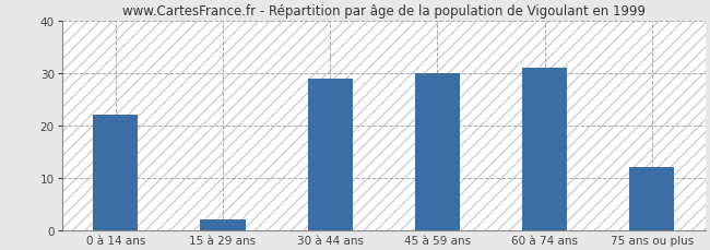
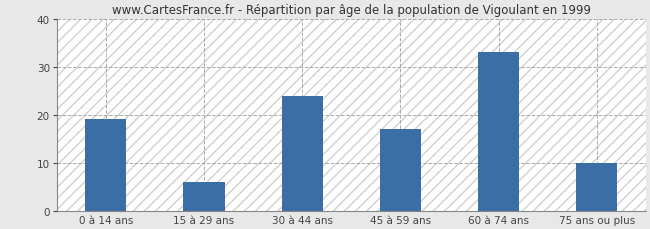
0 à 14 ans: 22 -> 19
15 à 29 ans: 2 -> 6
30 à 44 ans: 29 -> 24
45 à 59 ans: 30 -> 17
60 à 74 ans: 31 -> 33
75 ans ou plus: 12 -> 10
